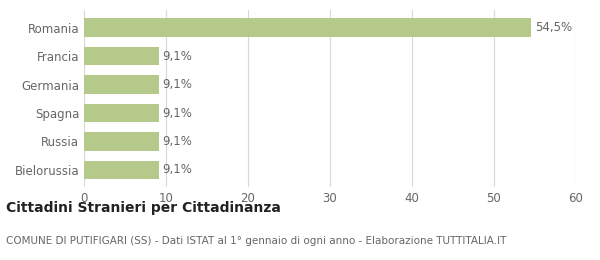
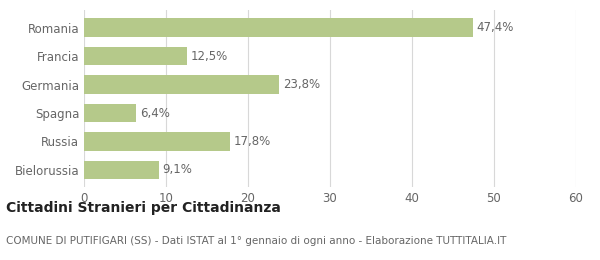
Romania: 54,5% -> 47,4%
Francia: 9,1% -> 12,5%
Germania: 9,1% -> 23,8%
Spagna: 9,1% -> 6,4%
Russia: 9,1% -> 17,8%
